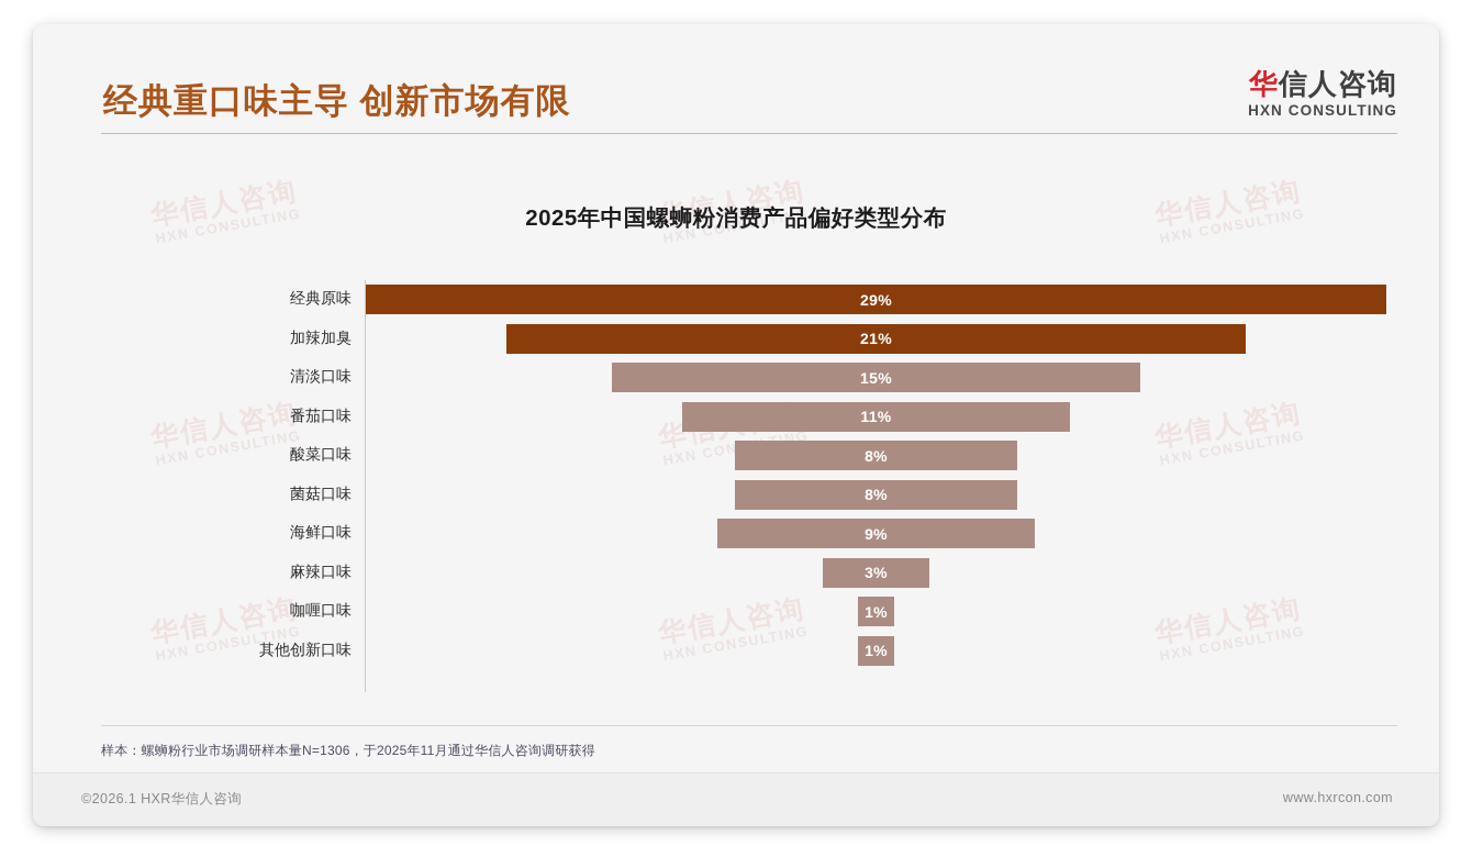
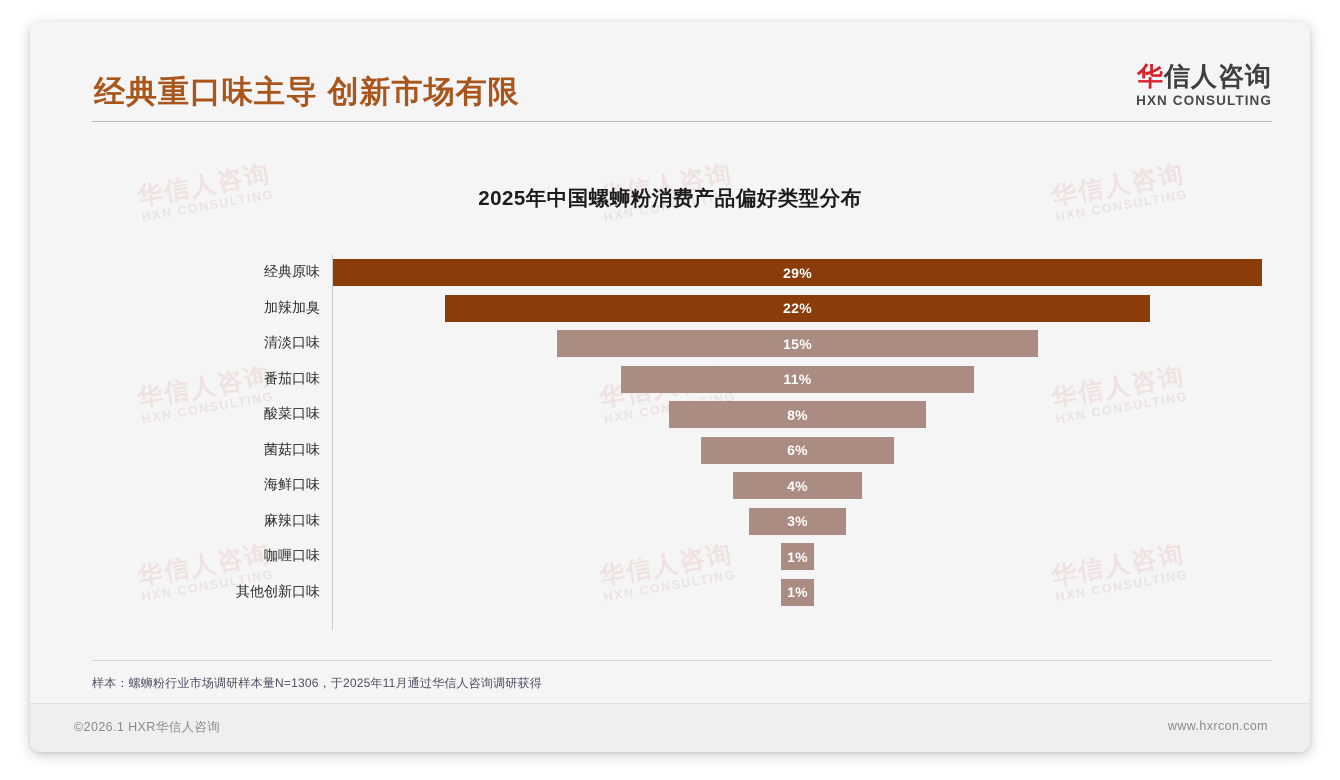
加辣加臭: 21% -> 22%
菌菇口味: 8% -> 6%
海鲜口味: 9% -> 4%
